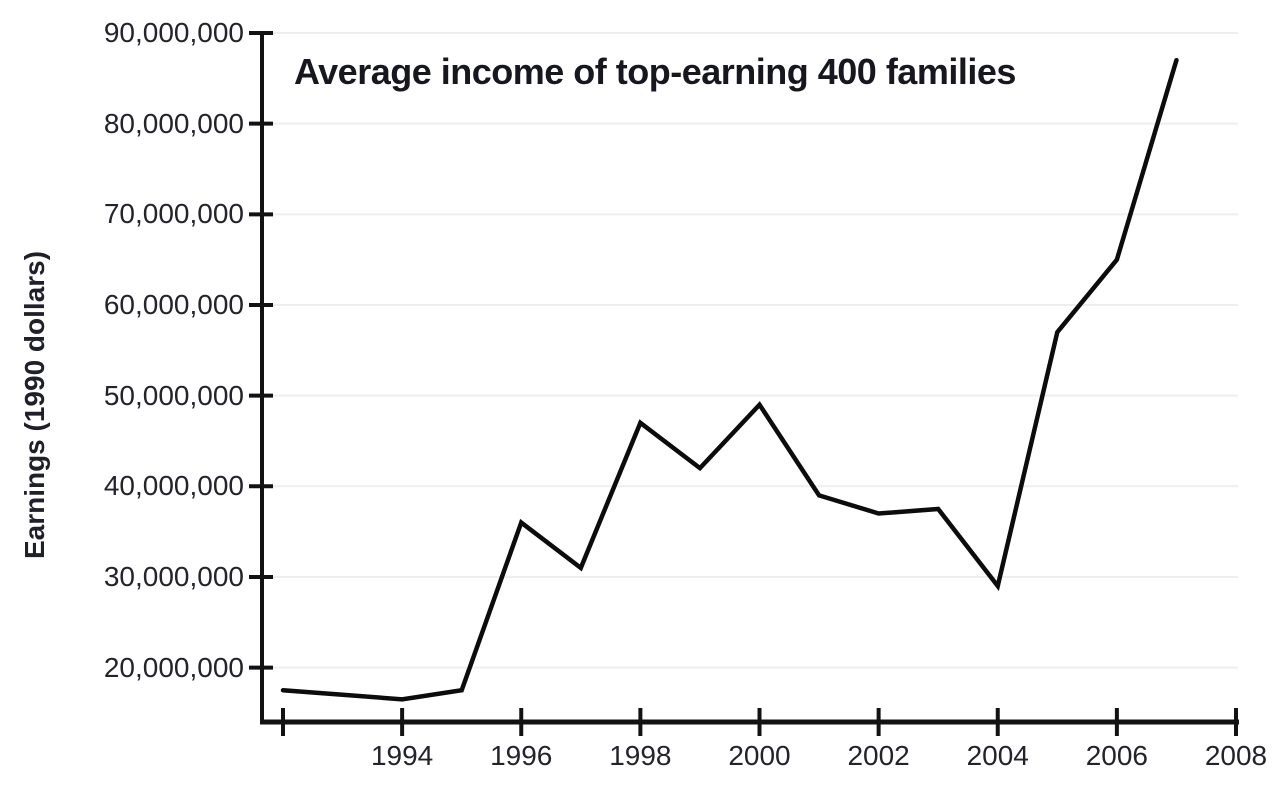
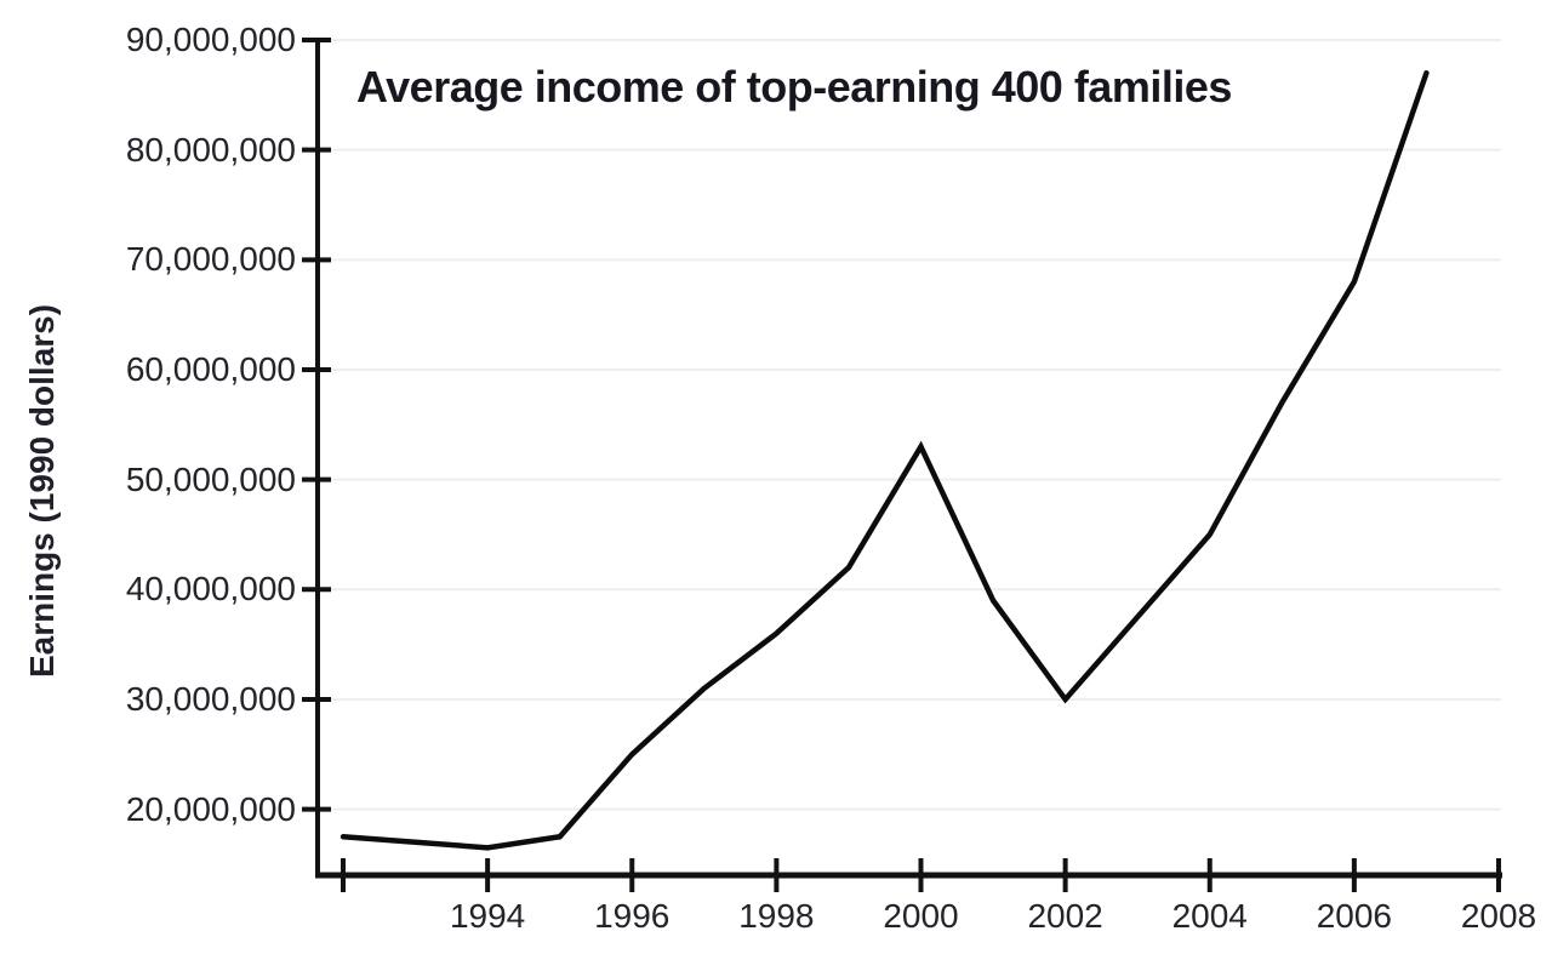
1996: 36000000 -> 25000000
1998: 47000000 -> 36000000
2000: 49000000 -> 53000000
2002: 37000000 -> 30000000
2004: 29000000 -> 45000000
2006: 65000000 -> 68000000
